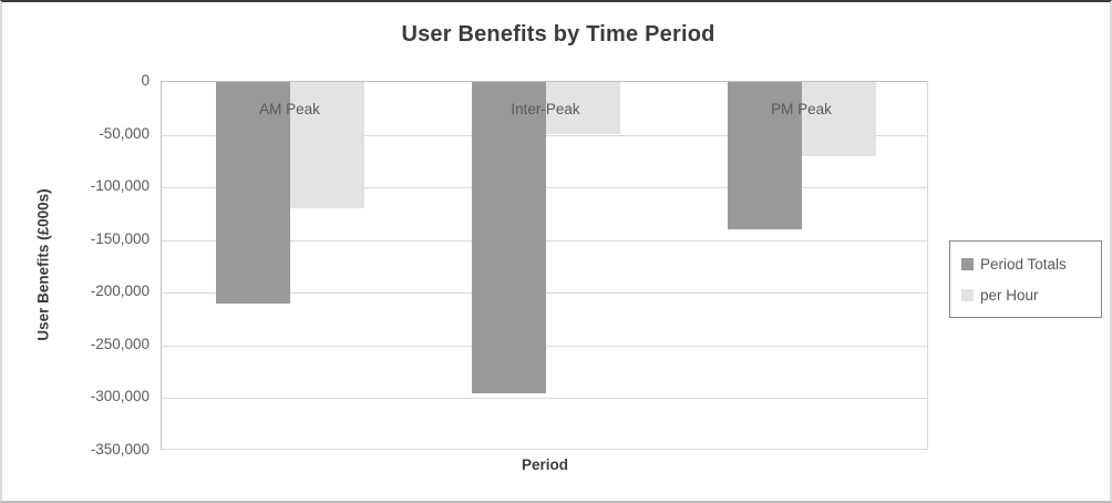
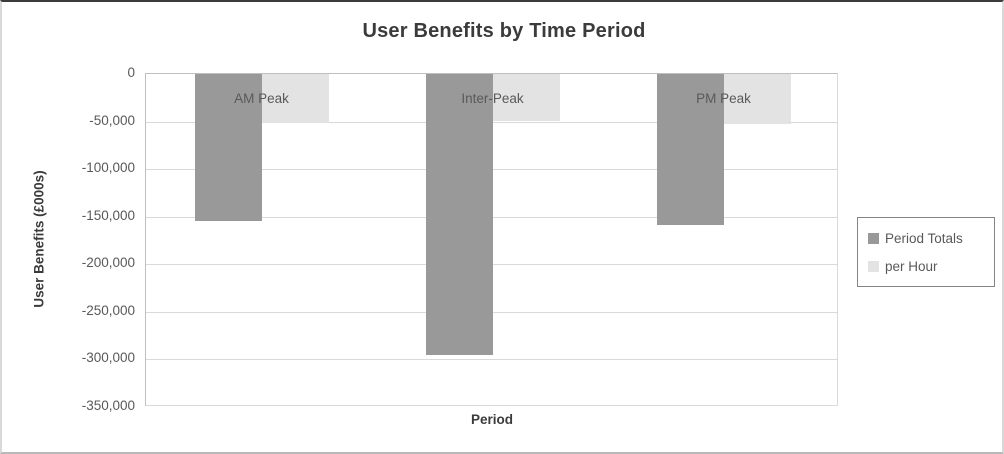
Period Totals/AM Peak: -210000 -> -160000
per Hour/AM Peak: -120000 -> -50000
Period Totals/PM Peak: -140000 -> -160000
per Hour/PM Peak: -70000 -> -50000
